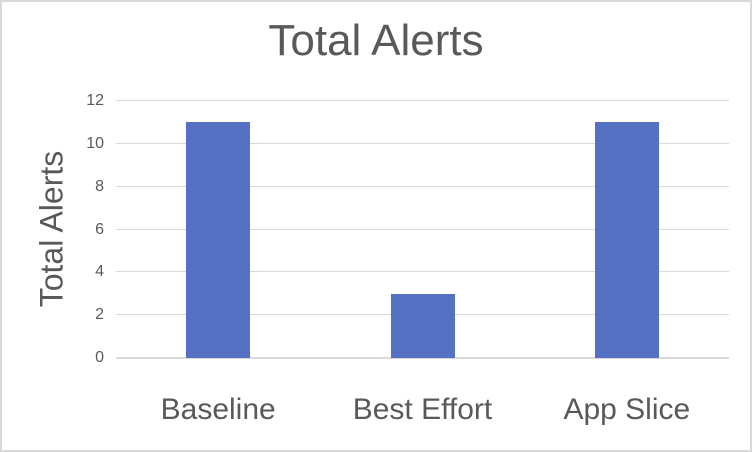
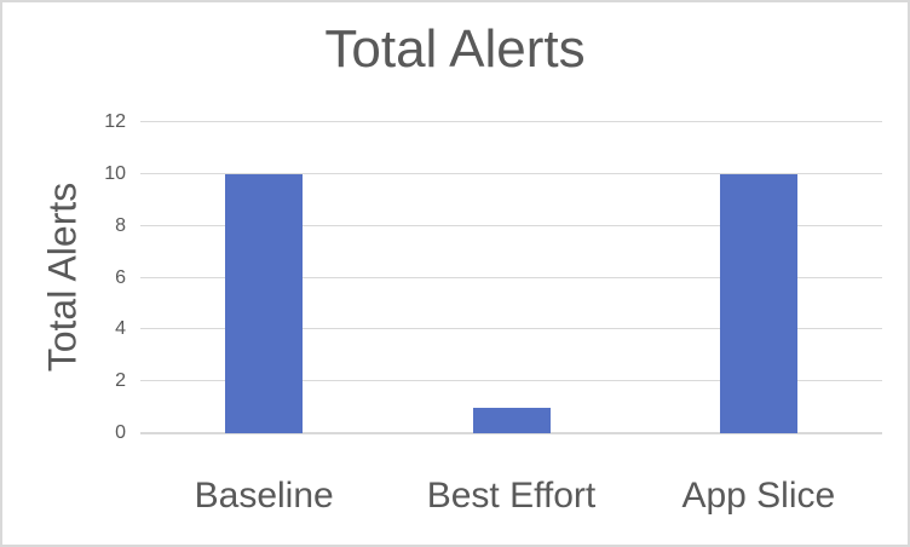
Baseline: 11 -> 10
Best Effort: 3 -> 1
App Slice: 11 -> 10
